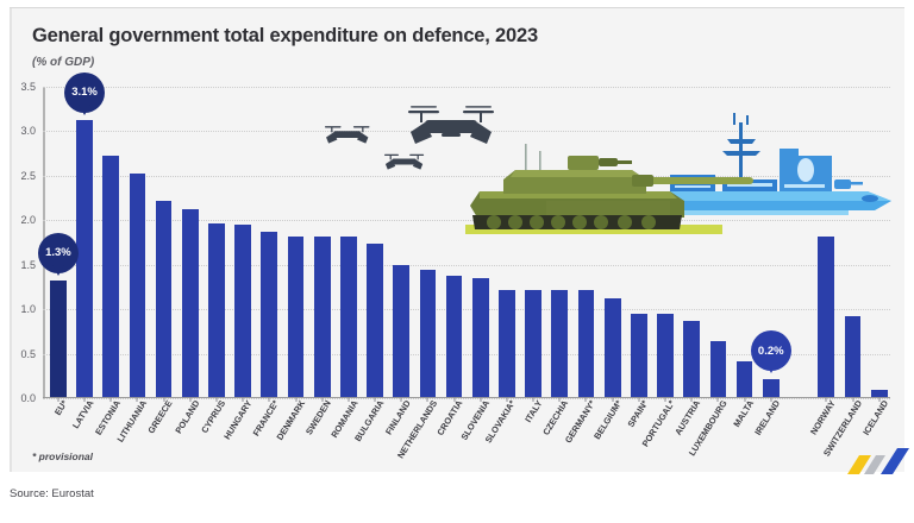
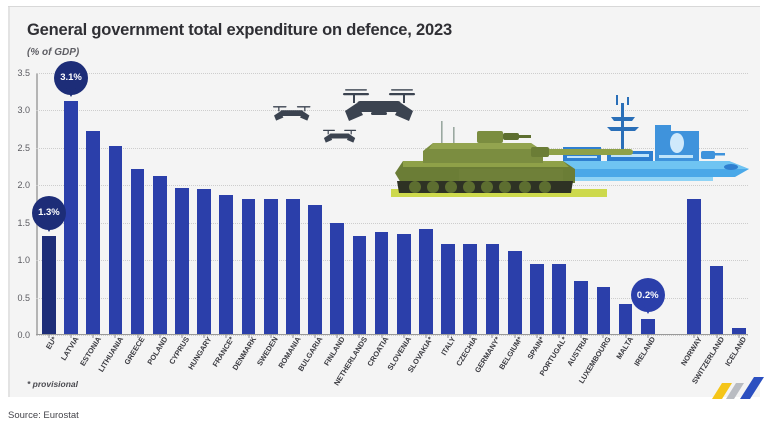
NETHERLANDS: 1.4 -> 1.3
SLOVAKIA*: 1.2 -> 1.4
AUSTRIA: 0.8 -> 0.7
